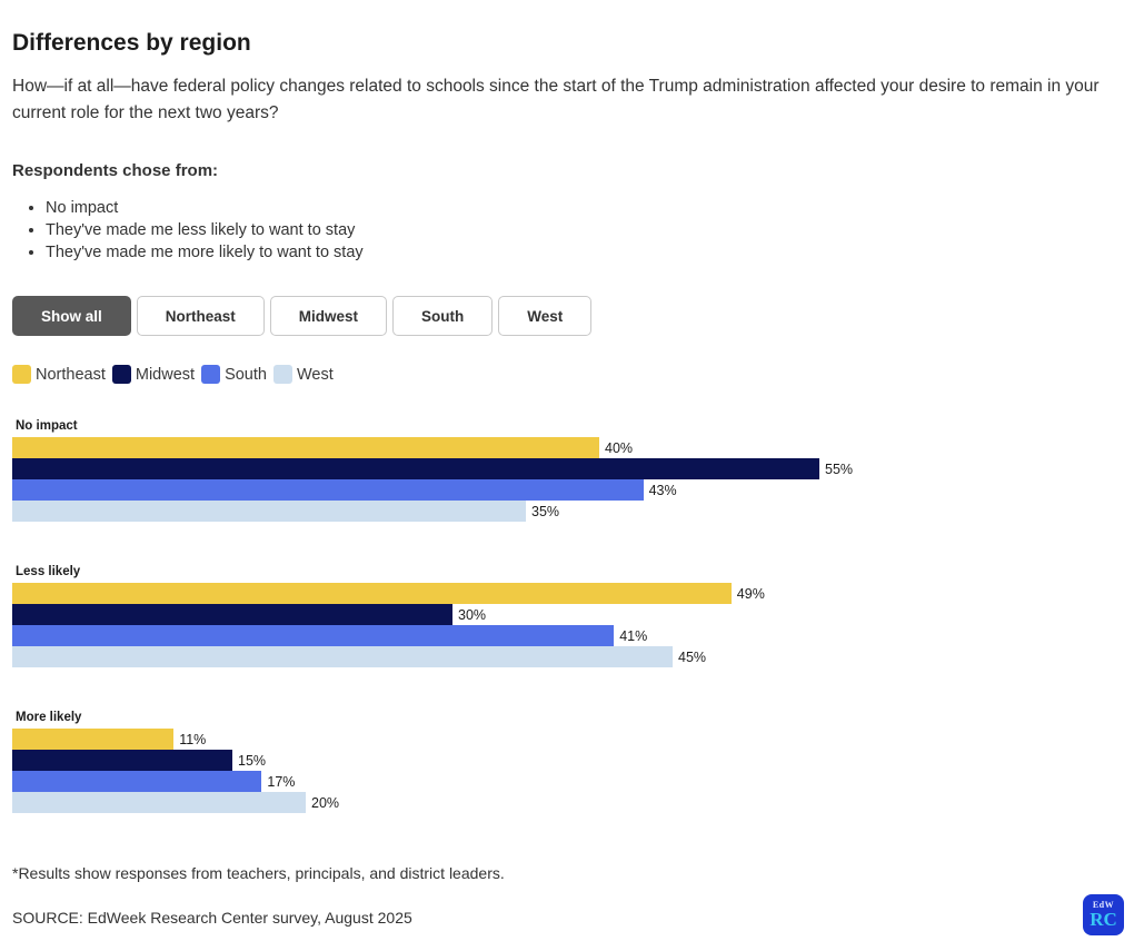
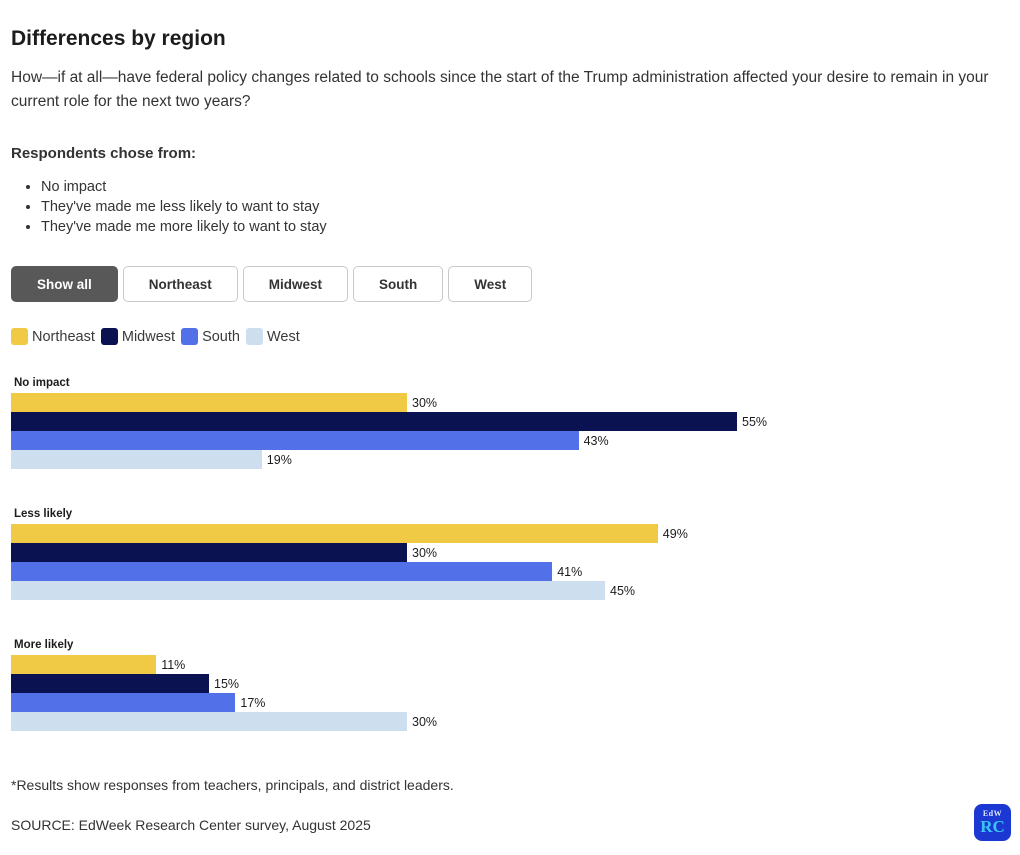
Northeast/No impact: 40% -> 30%
West/No impact: 35% -> 19%
West/More likely: 20% -> 30%
